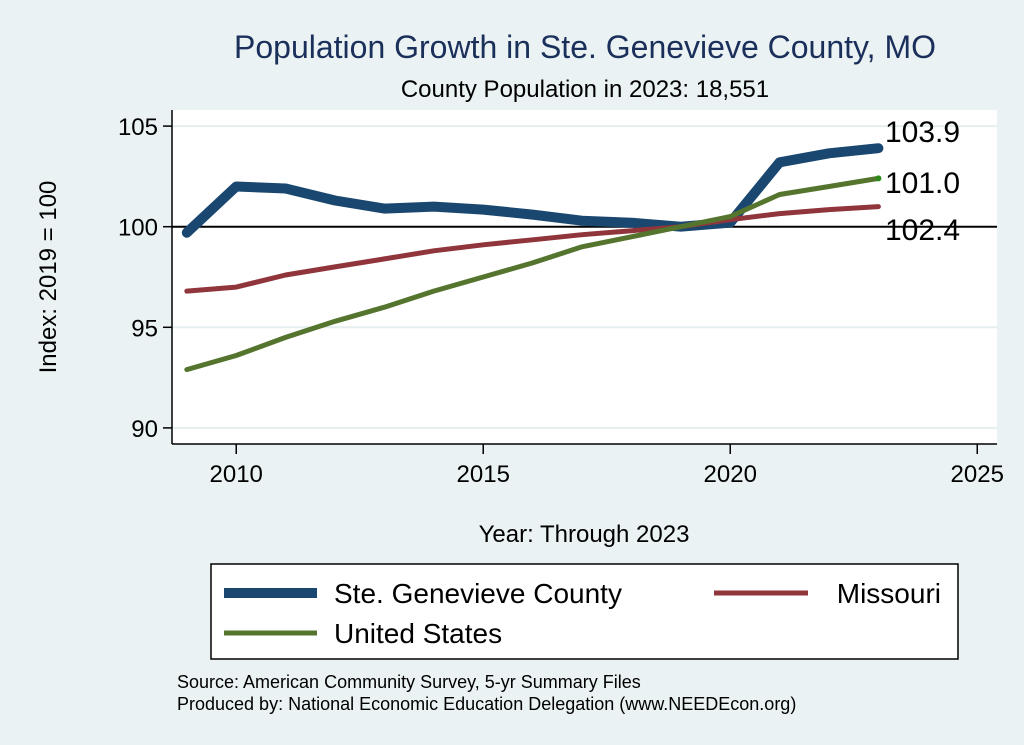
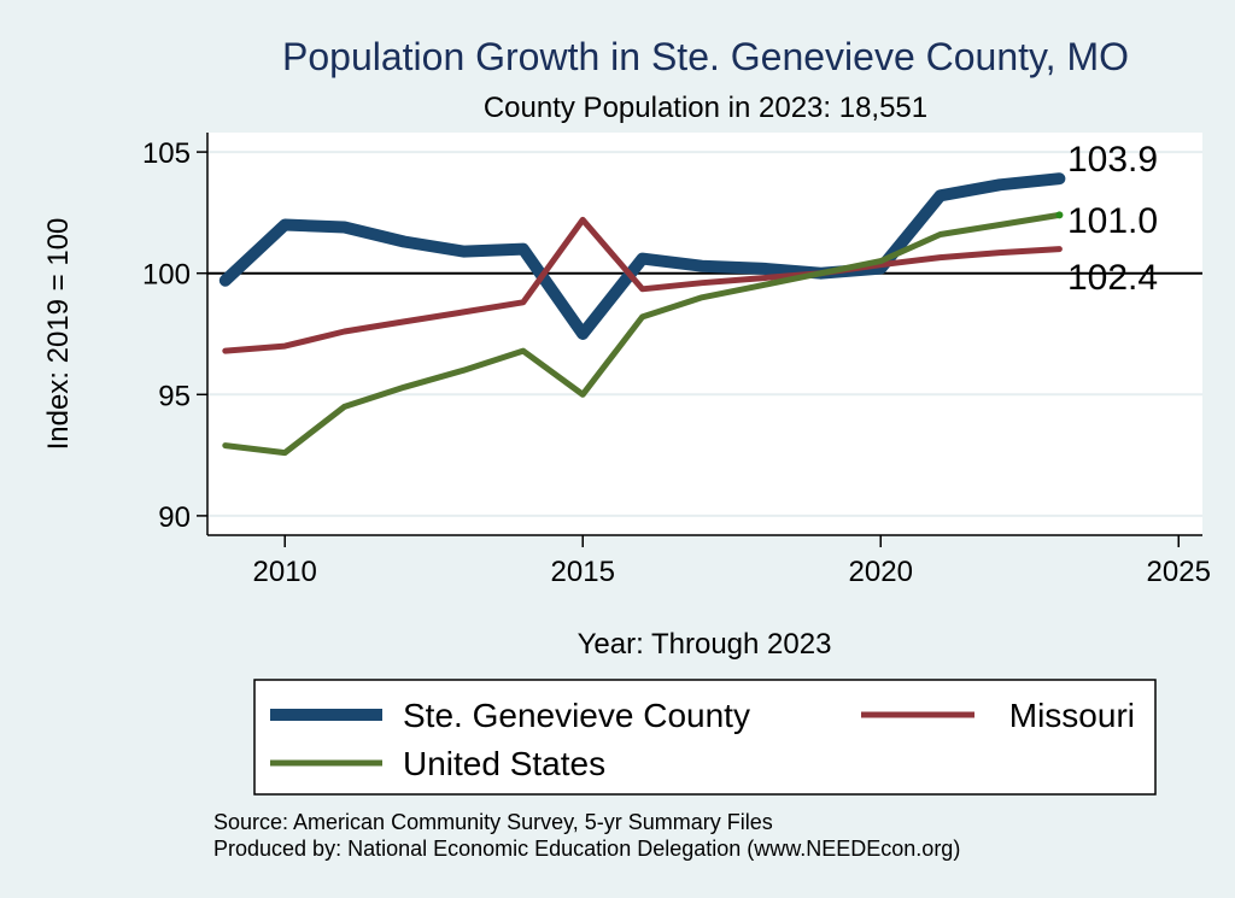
United States/2010: 93.6 -> 92.6
Ste. Genevieve County/2015: 100.8 -> 97.5
Missouri/2015: 99.1 -> 102.2
United States/2015: 97.5 -> 95.0
